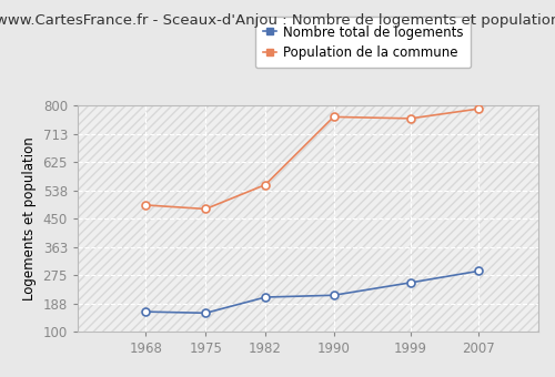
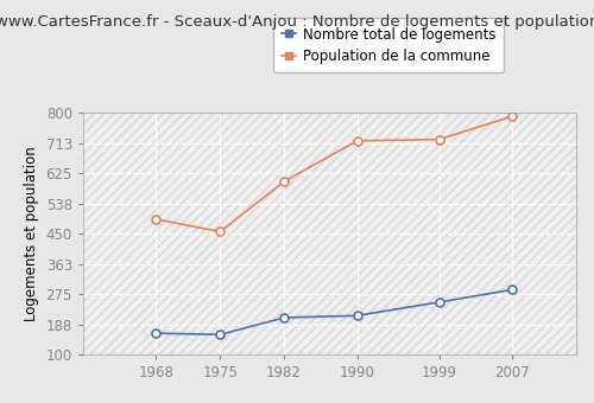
Population de la commune/1975: 480 -> 456
Population de la commune/1982: 555 -> 601
Population de la commune/1990: 765 -> 719
Population de la commune/1999: 760 -> 723
